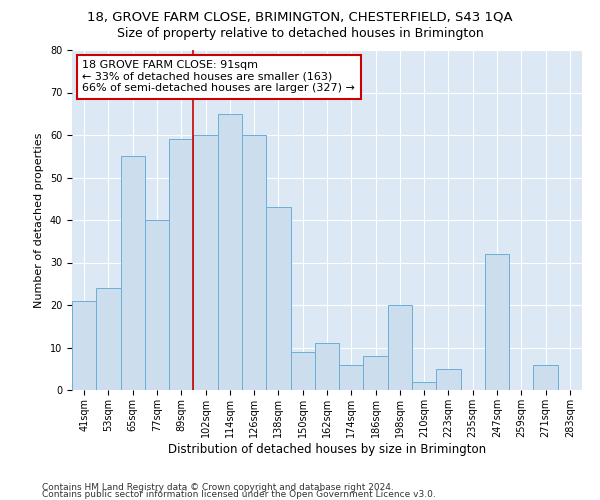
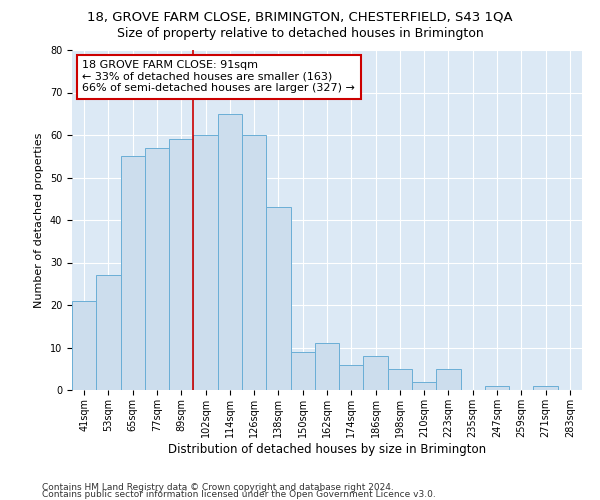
53sqm: 24 -> 27
77sqm: 40 -> 57
198sqm: 20 -> 5
247sqm: 32 -> 1
271sqm: 6 -> 1
